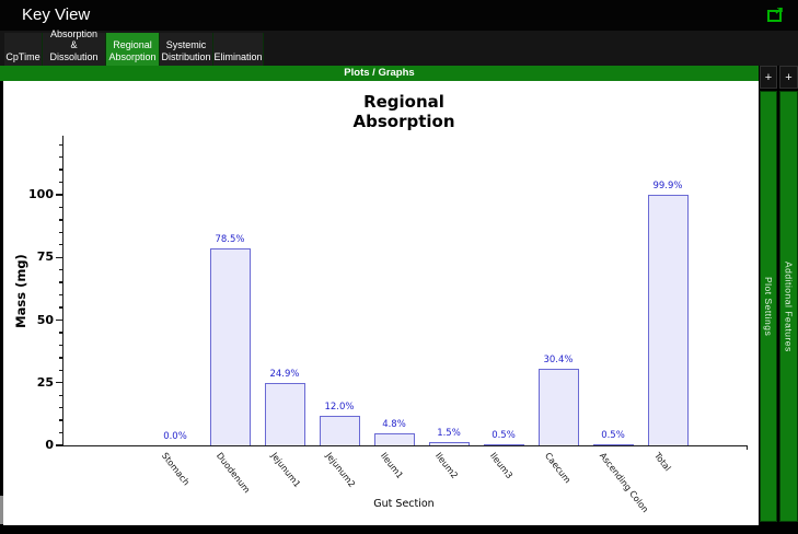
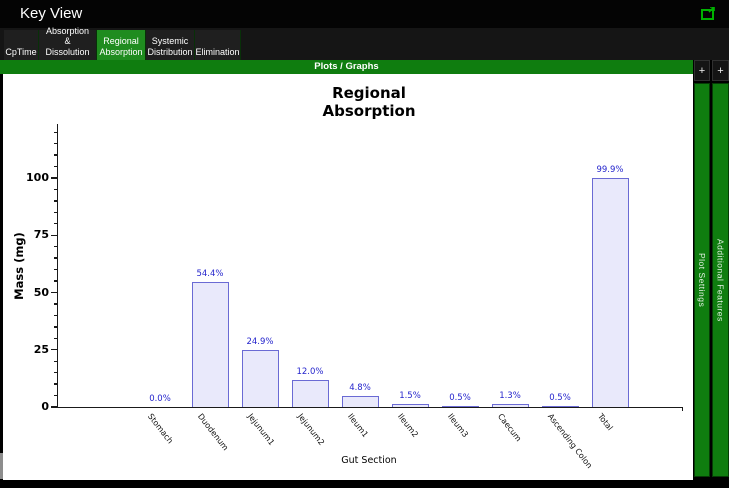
Duodenum: 78.5% -> 54.4%
Caecum: 30.4% -> 1.3%
